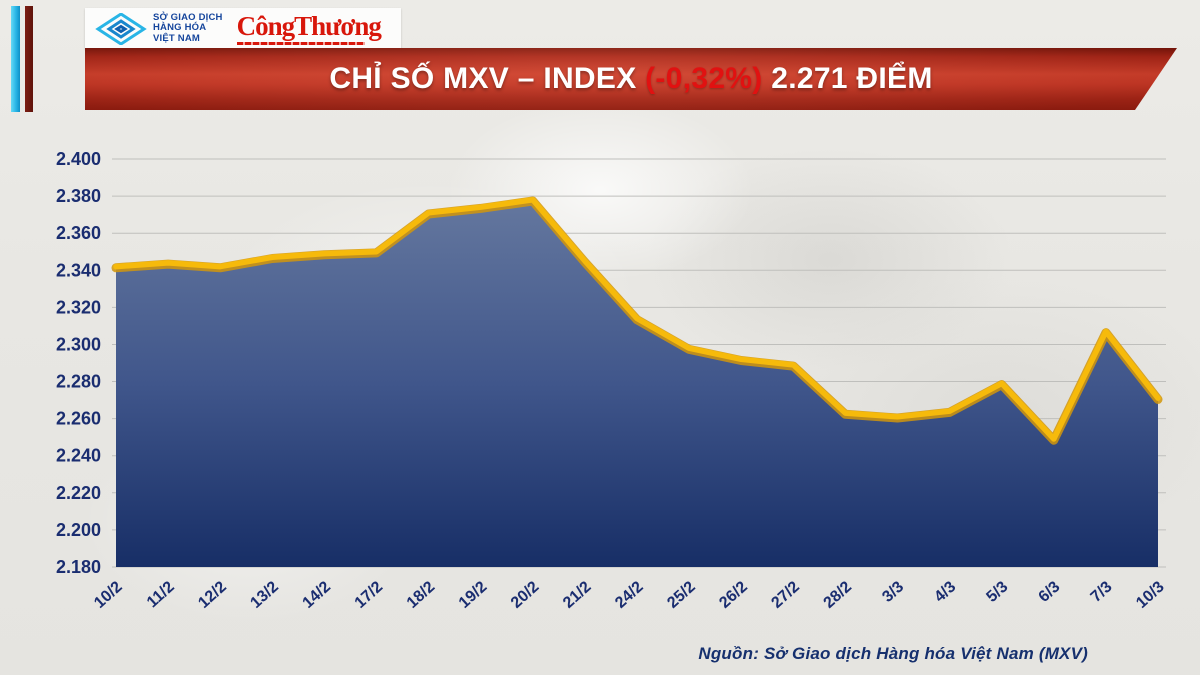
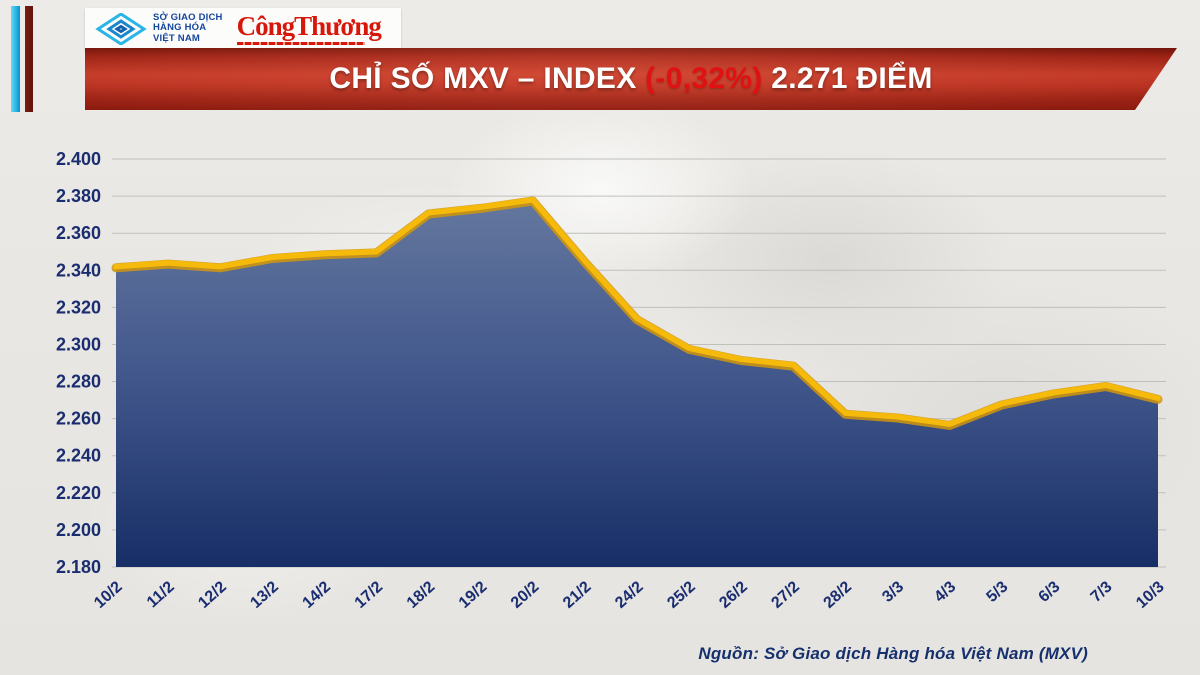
4/3: 2.264 -> 2.257
5/3: 2.279 -> 2.268
6/3: 2.249 -> 2.274
7/3: 2.307 -> 2.278
